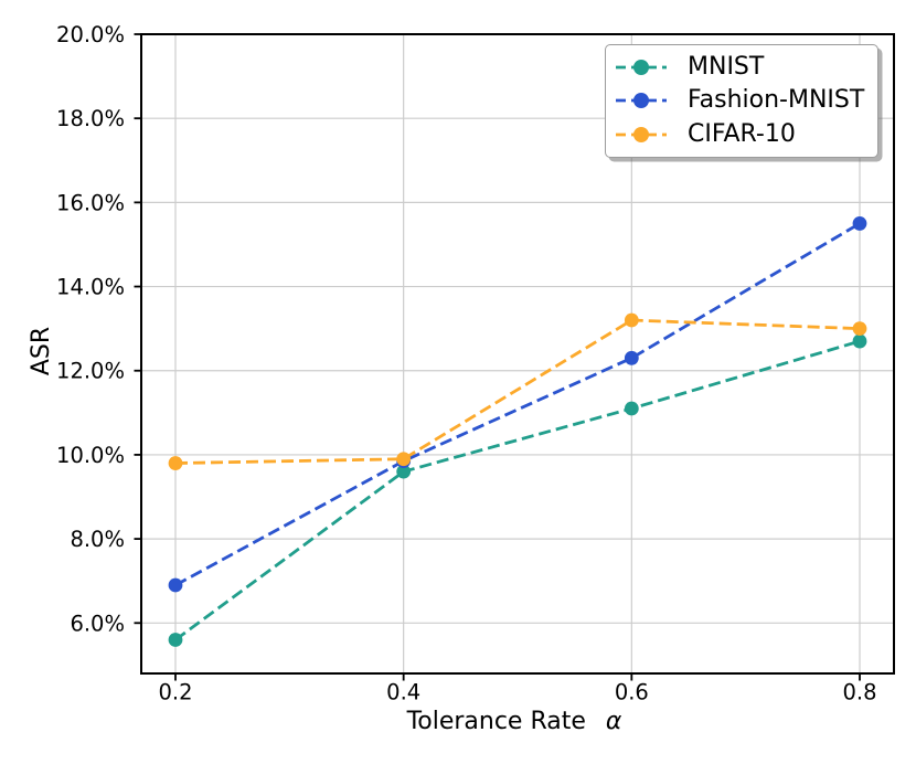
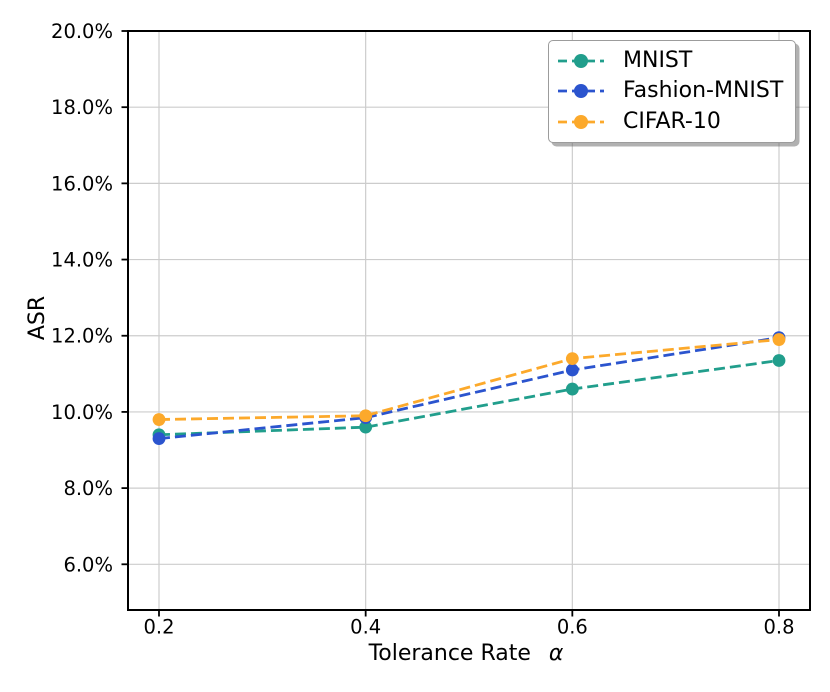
MNIST/0.2: 5.6% -> 9.4%
Fashion-MNIST/0.2: 6.9% -> 9.3%
MNIST/0.6: 11.1% -> 10.6%
Fashion-MNIST/0.6: 12.3% -> 11.1%
CIFAR-10/0.6: 13.2% -> 11.4%
MNIST/0.8: 12.7% -> 11.3%
Fashion-MNIST/0.8: 15.5% -> 11.9%
CIFAR-10/0.8: 13.0% -> 11.9%
